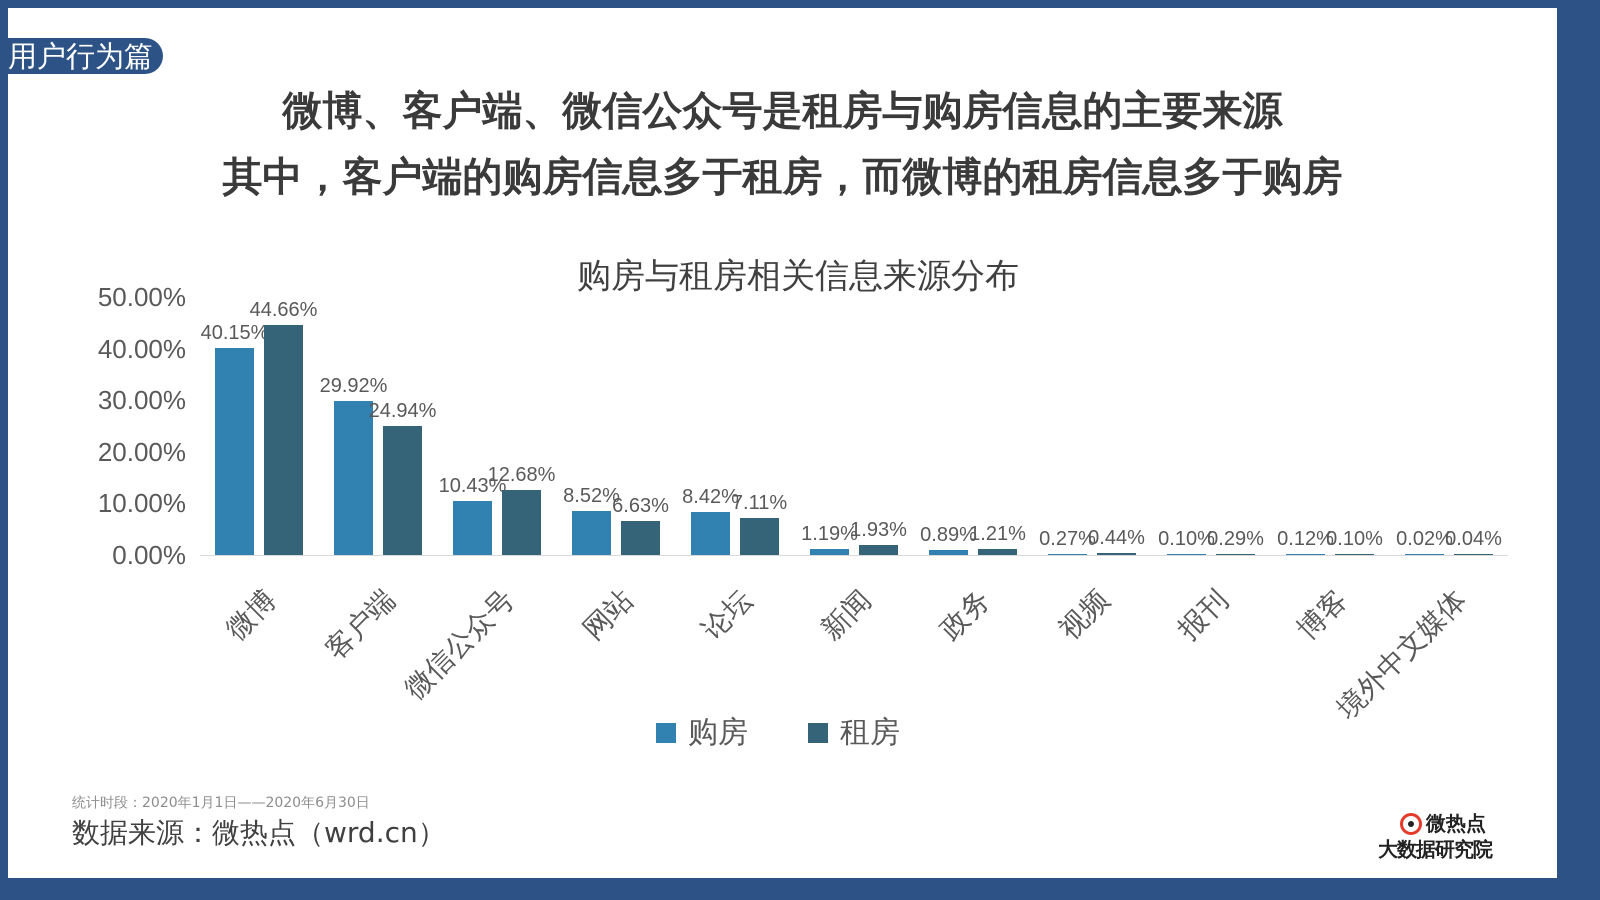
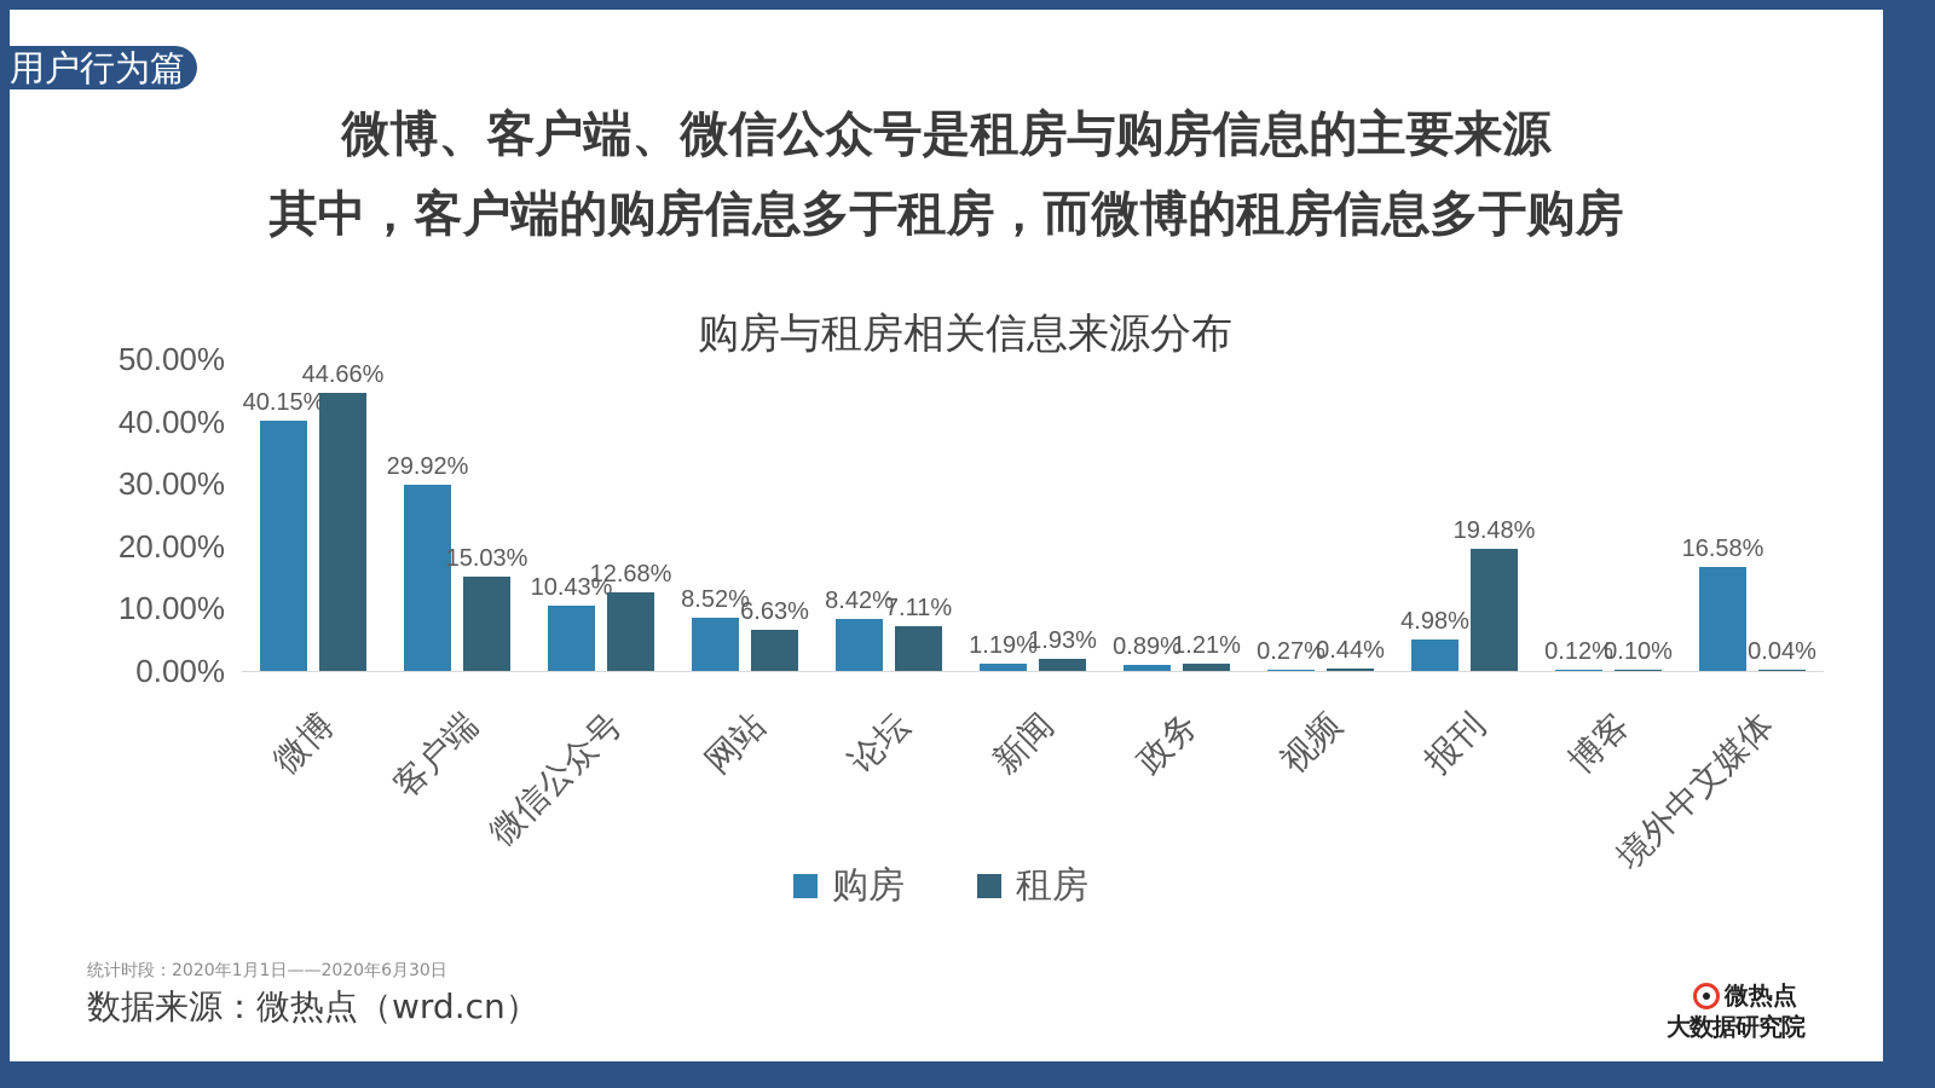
租房/客户端: 24.94% -> 15.03%
购房/报刊: 0.10% -> 4.98%
租房/报刊: 0.29% -> 19.48%
购房/境外中文媒体: 0.02% -> 16.58%
